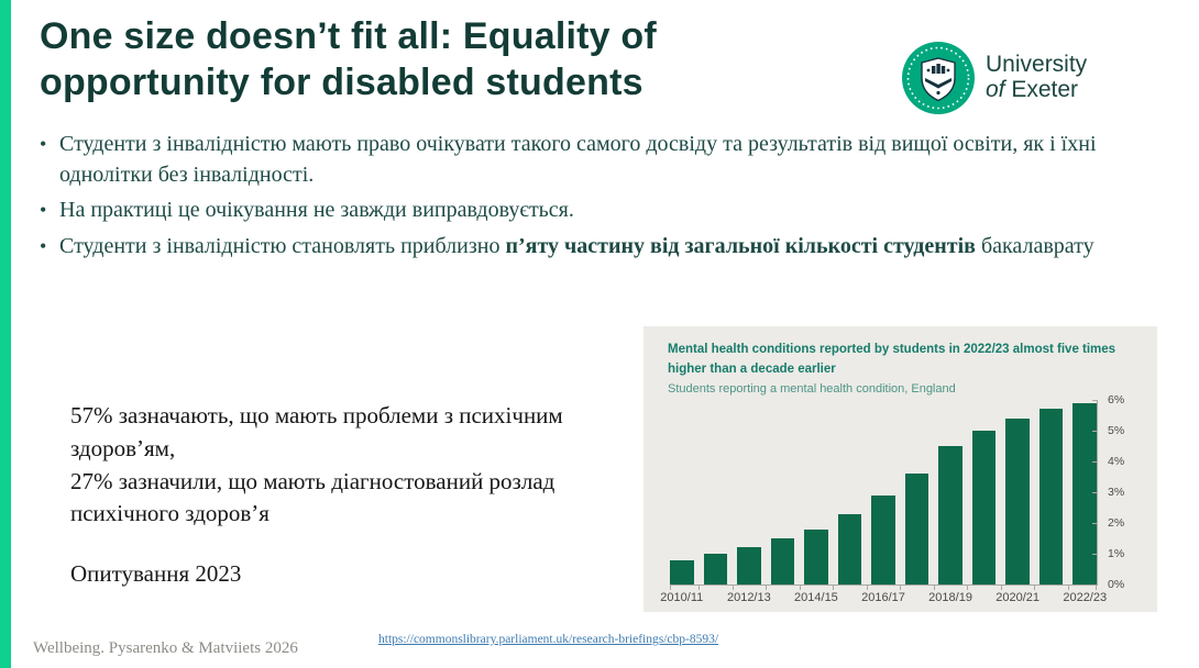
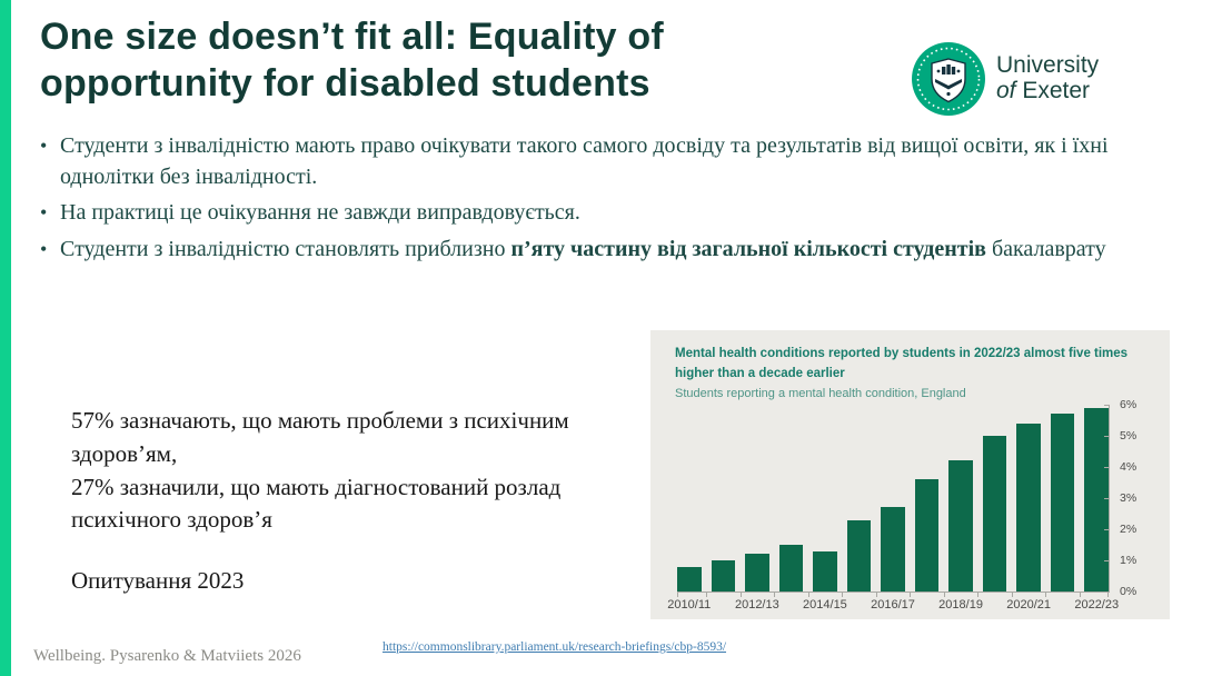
2014/15: 1.8% -> 1.3%
2016/17: 2.9% -> 2.7%
2018/19: 4.5% -> 4.2%
